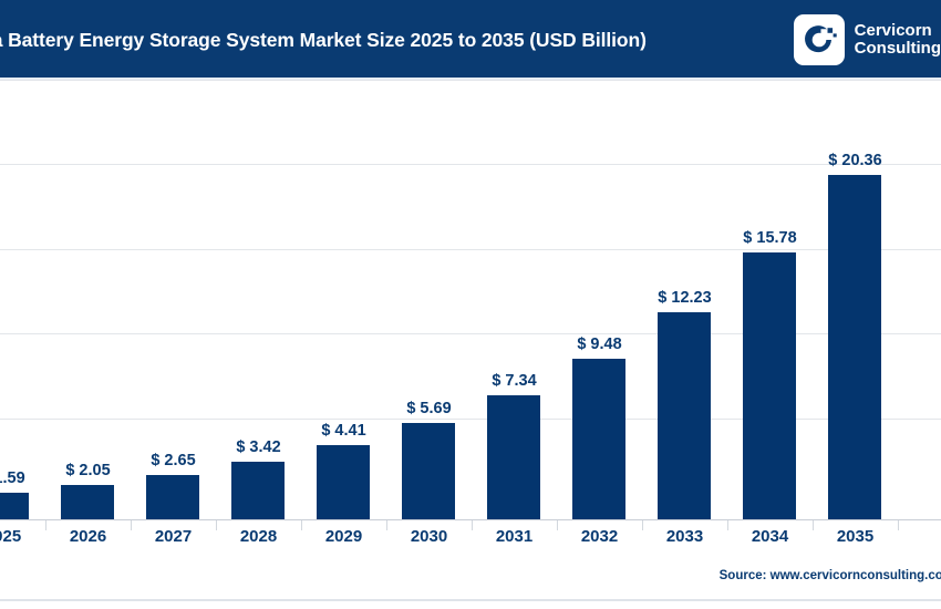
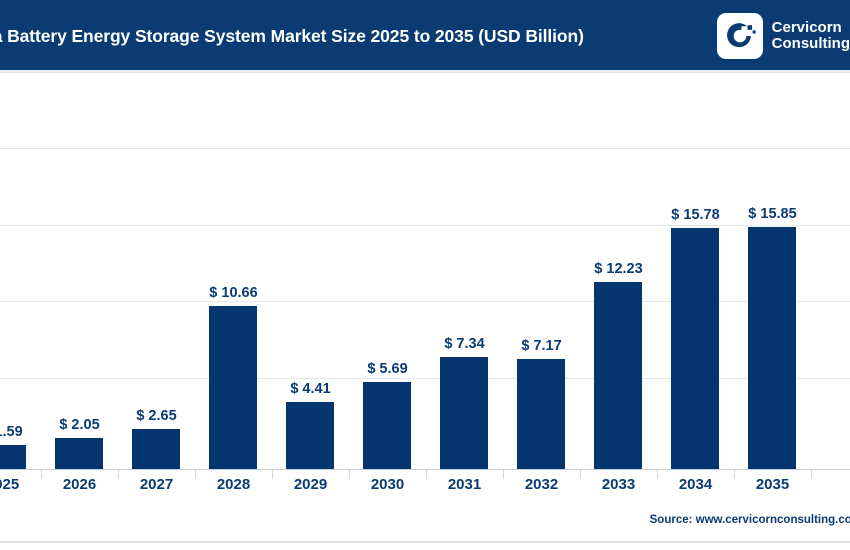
2028: 3.42 -> 10.66
2032: 9.48 -> 7.17
2035: 20.36 -> 15.85
